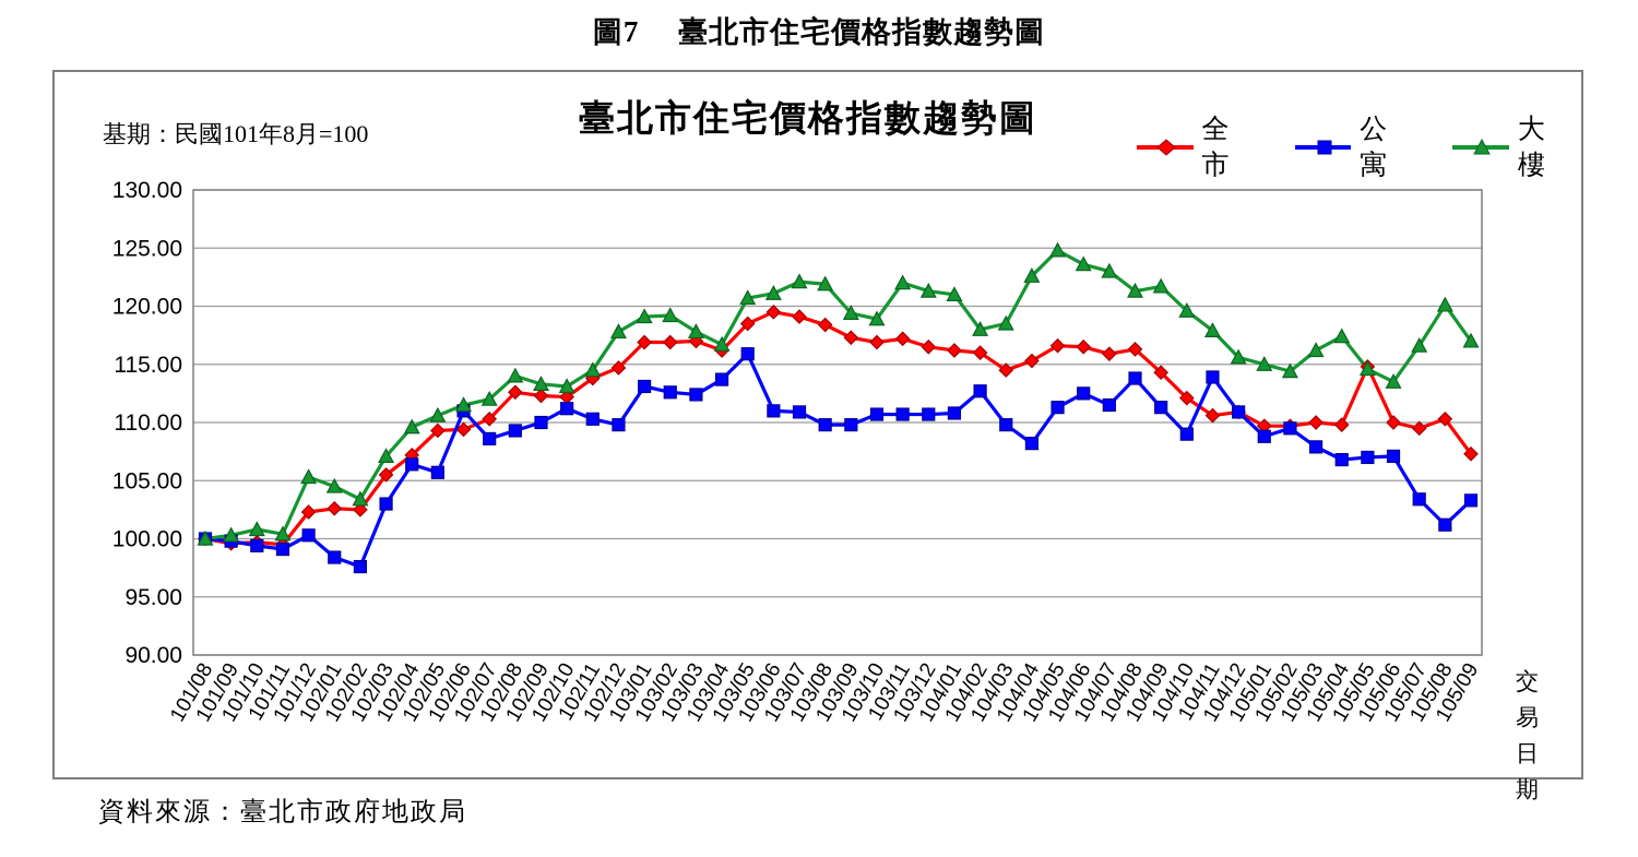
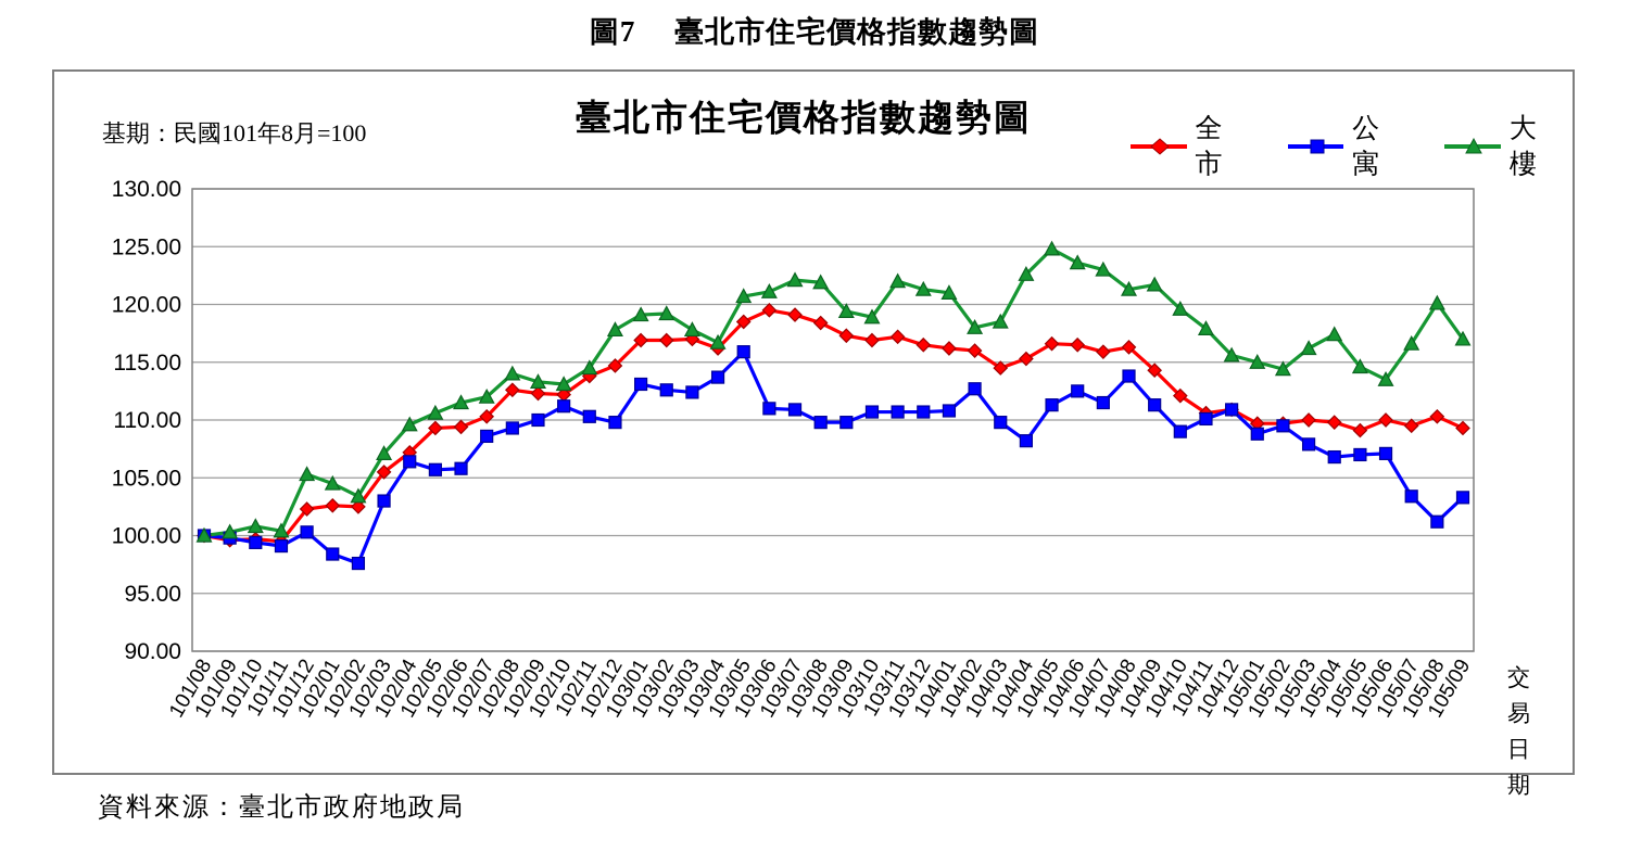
公寓/102/06: 111.0 -> 105.8
公寓/104/11: 113.9 -> 110.1
全市/105/05: 114.8 -> 109.1
全市/105/09: 107.3 -> 109.3
